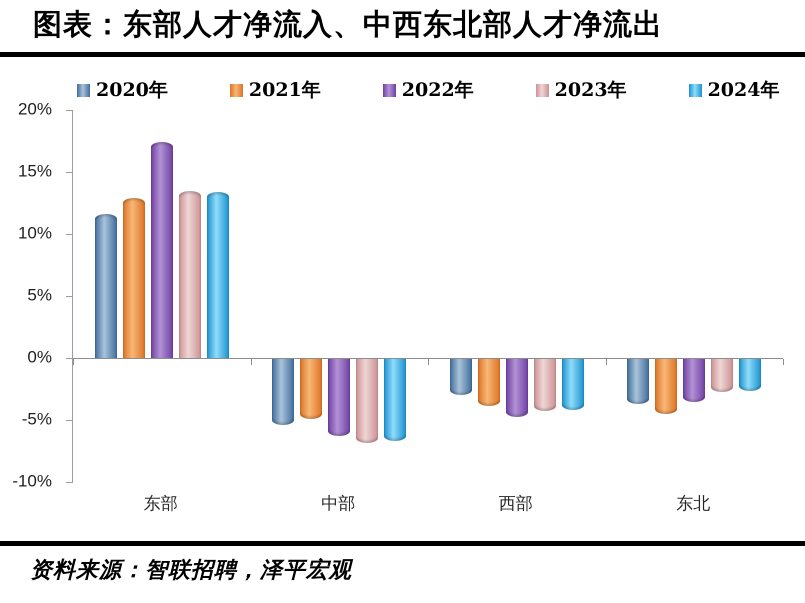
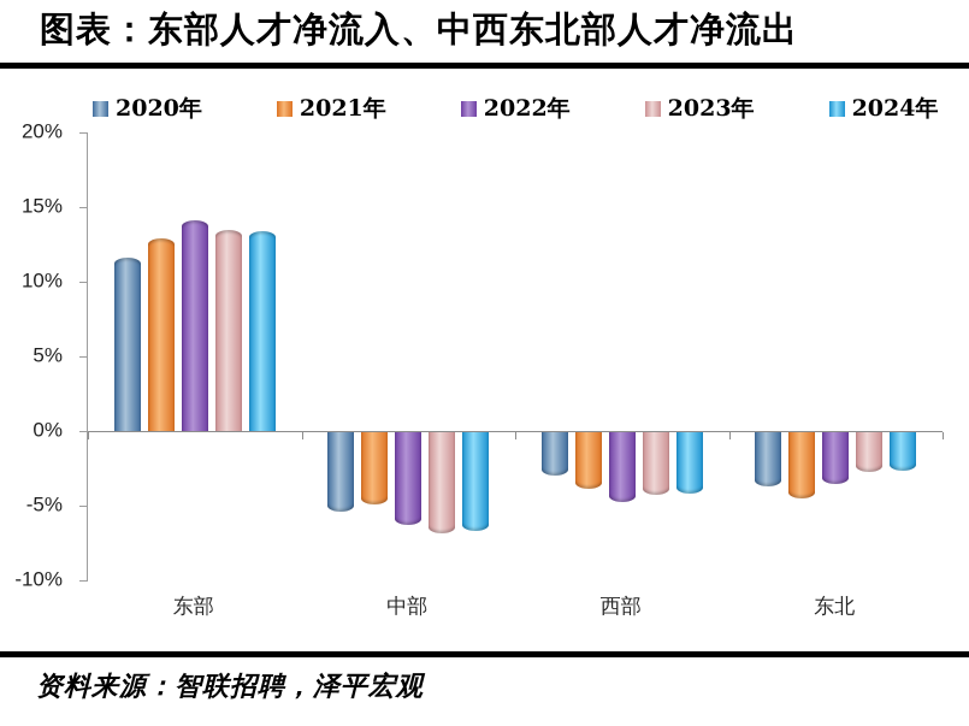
2022年/东部: 17.4% -> 14.1%
